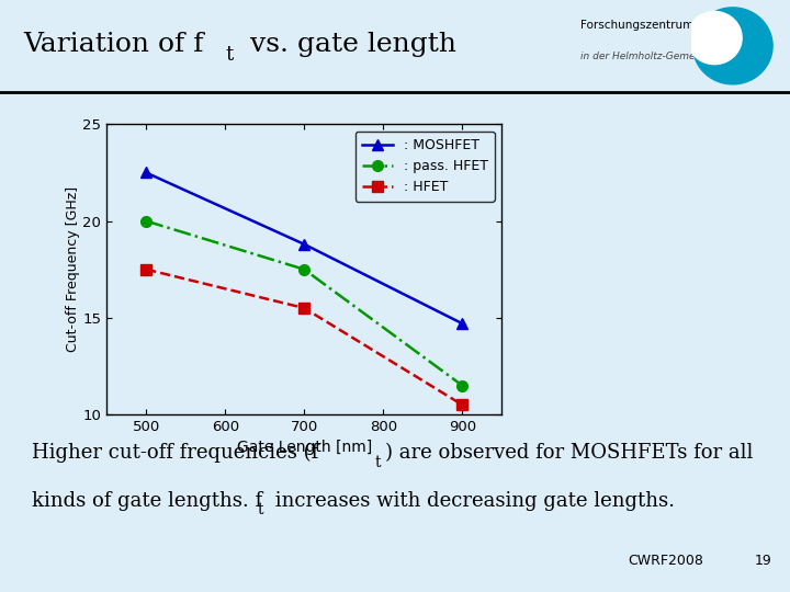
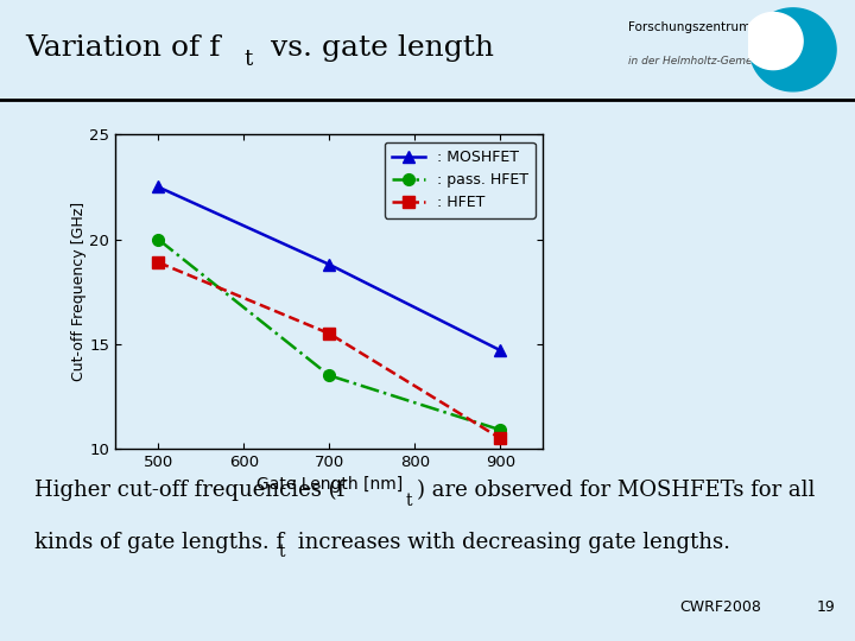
: HFET/500: 17.5 -> 18.9
: pass. HFET/700: 17.5 -> 13.5
: pass. HFET/900: 11.5 -> 10.9
